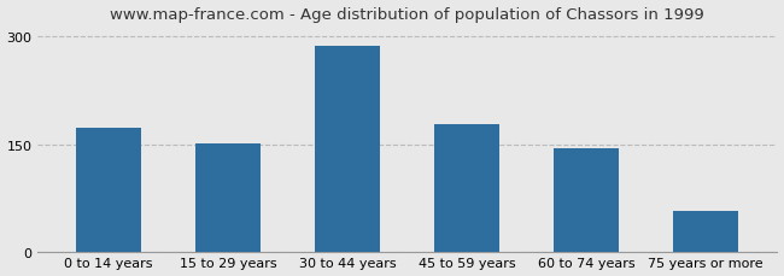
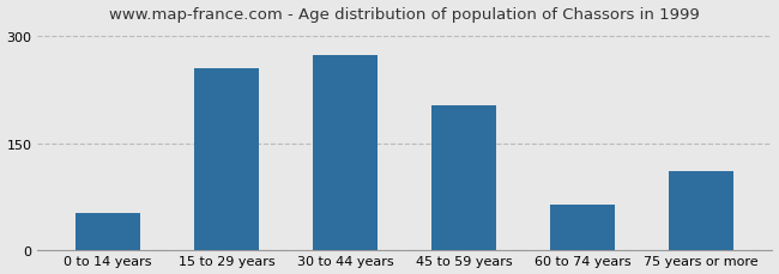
0 to 14 years: 173 -> 52
15 to 29 years: 151 -> 256
30 to 44 years: 287 -> 274
45 to 59 years: 178 -> 204
60 to 74 years: 144 -> 64
75 years or more: 57 -> 112
